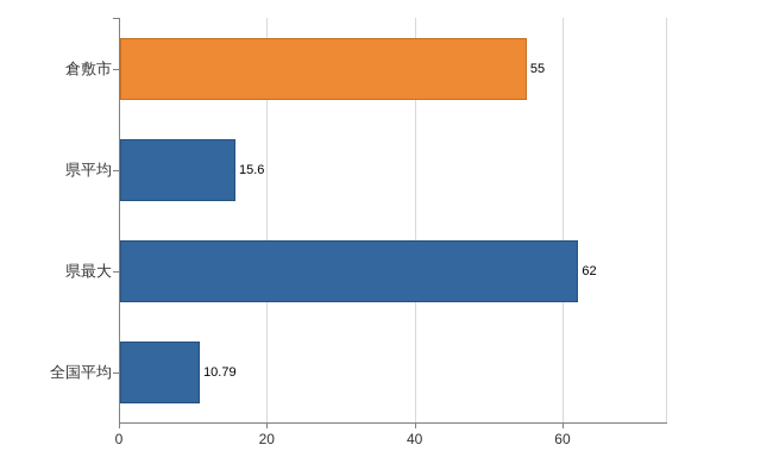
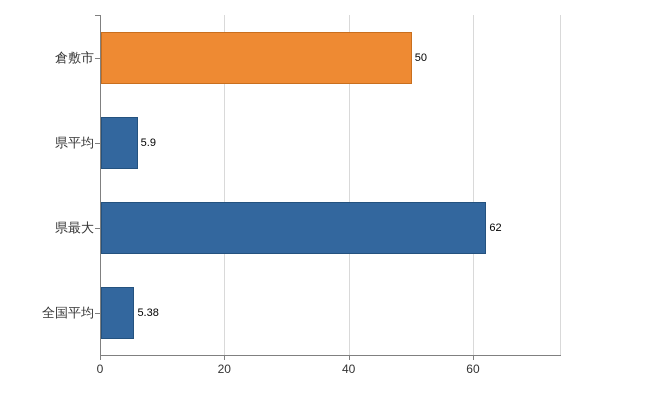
倉敷市: 55 -> 50
県平均: 15.6 -> 5.9
全国平均: 10.79 -> 5.38
